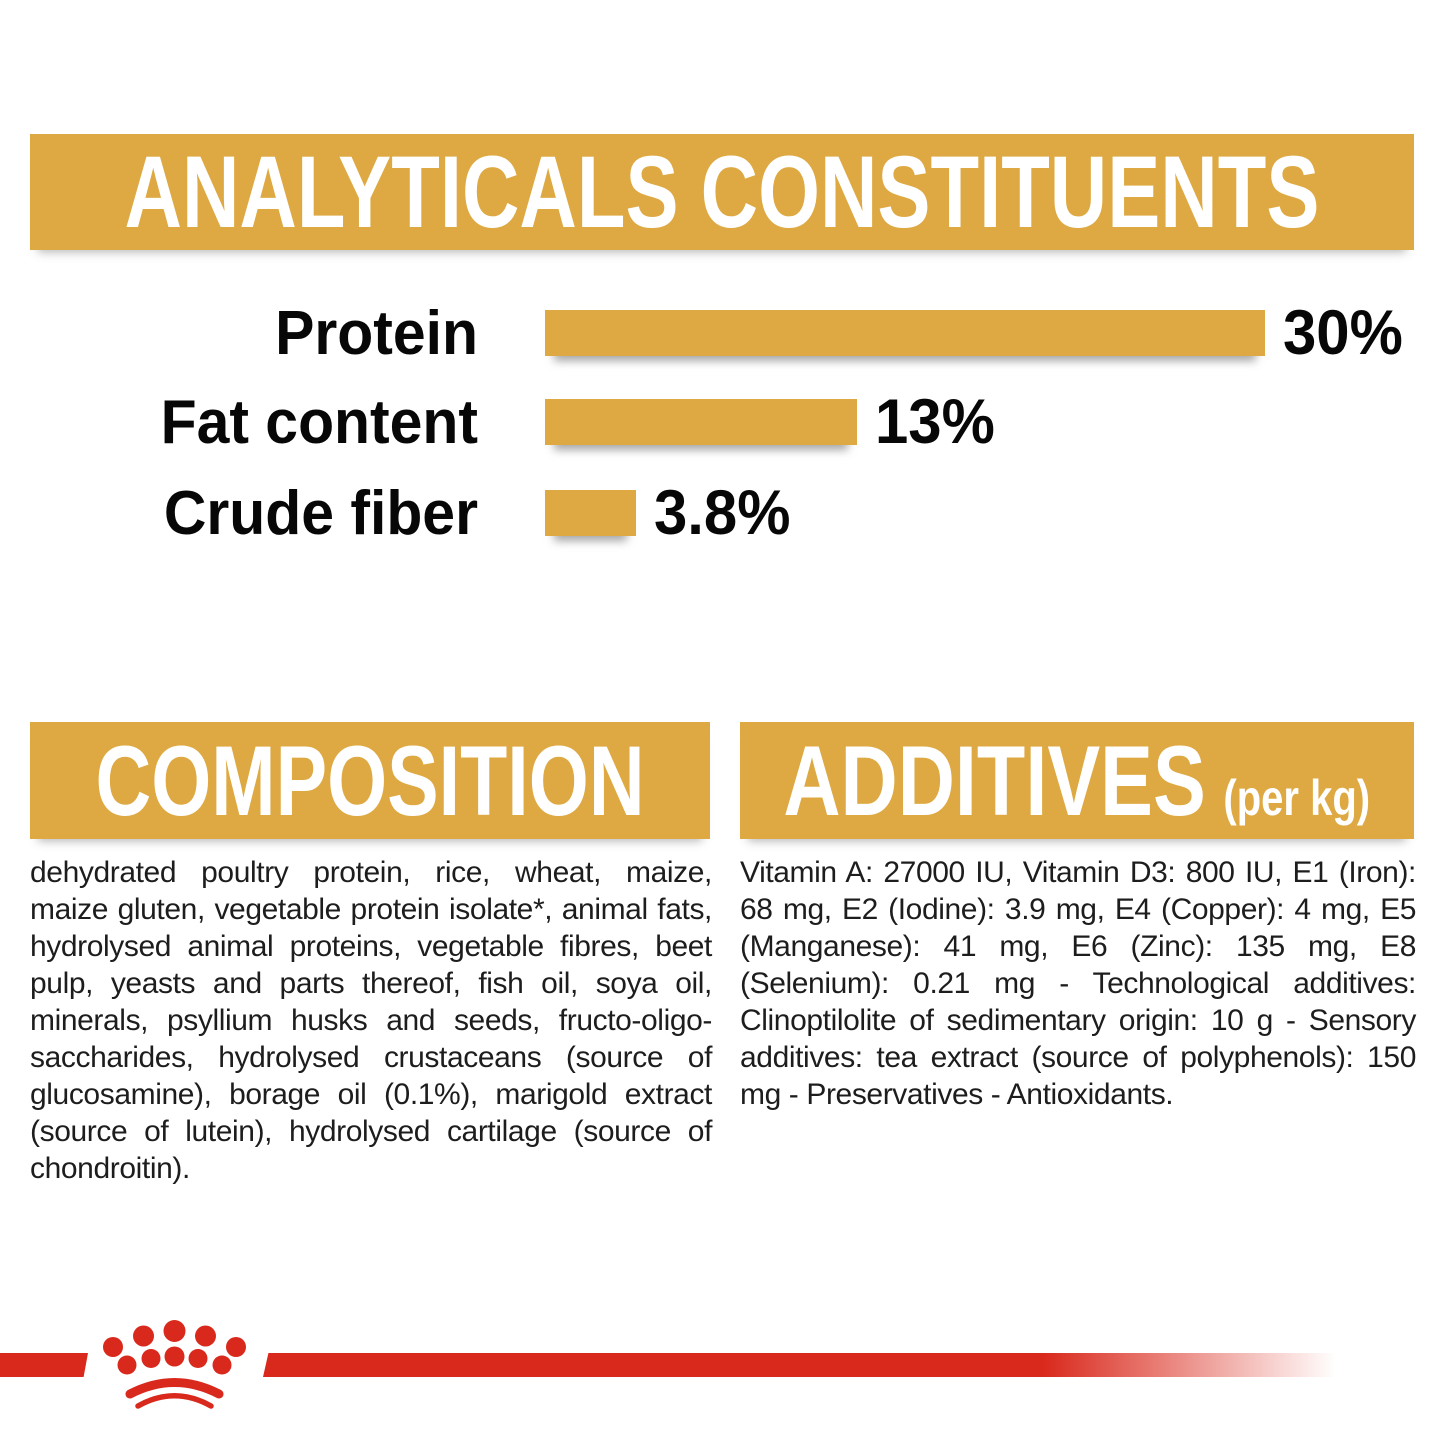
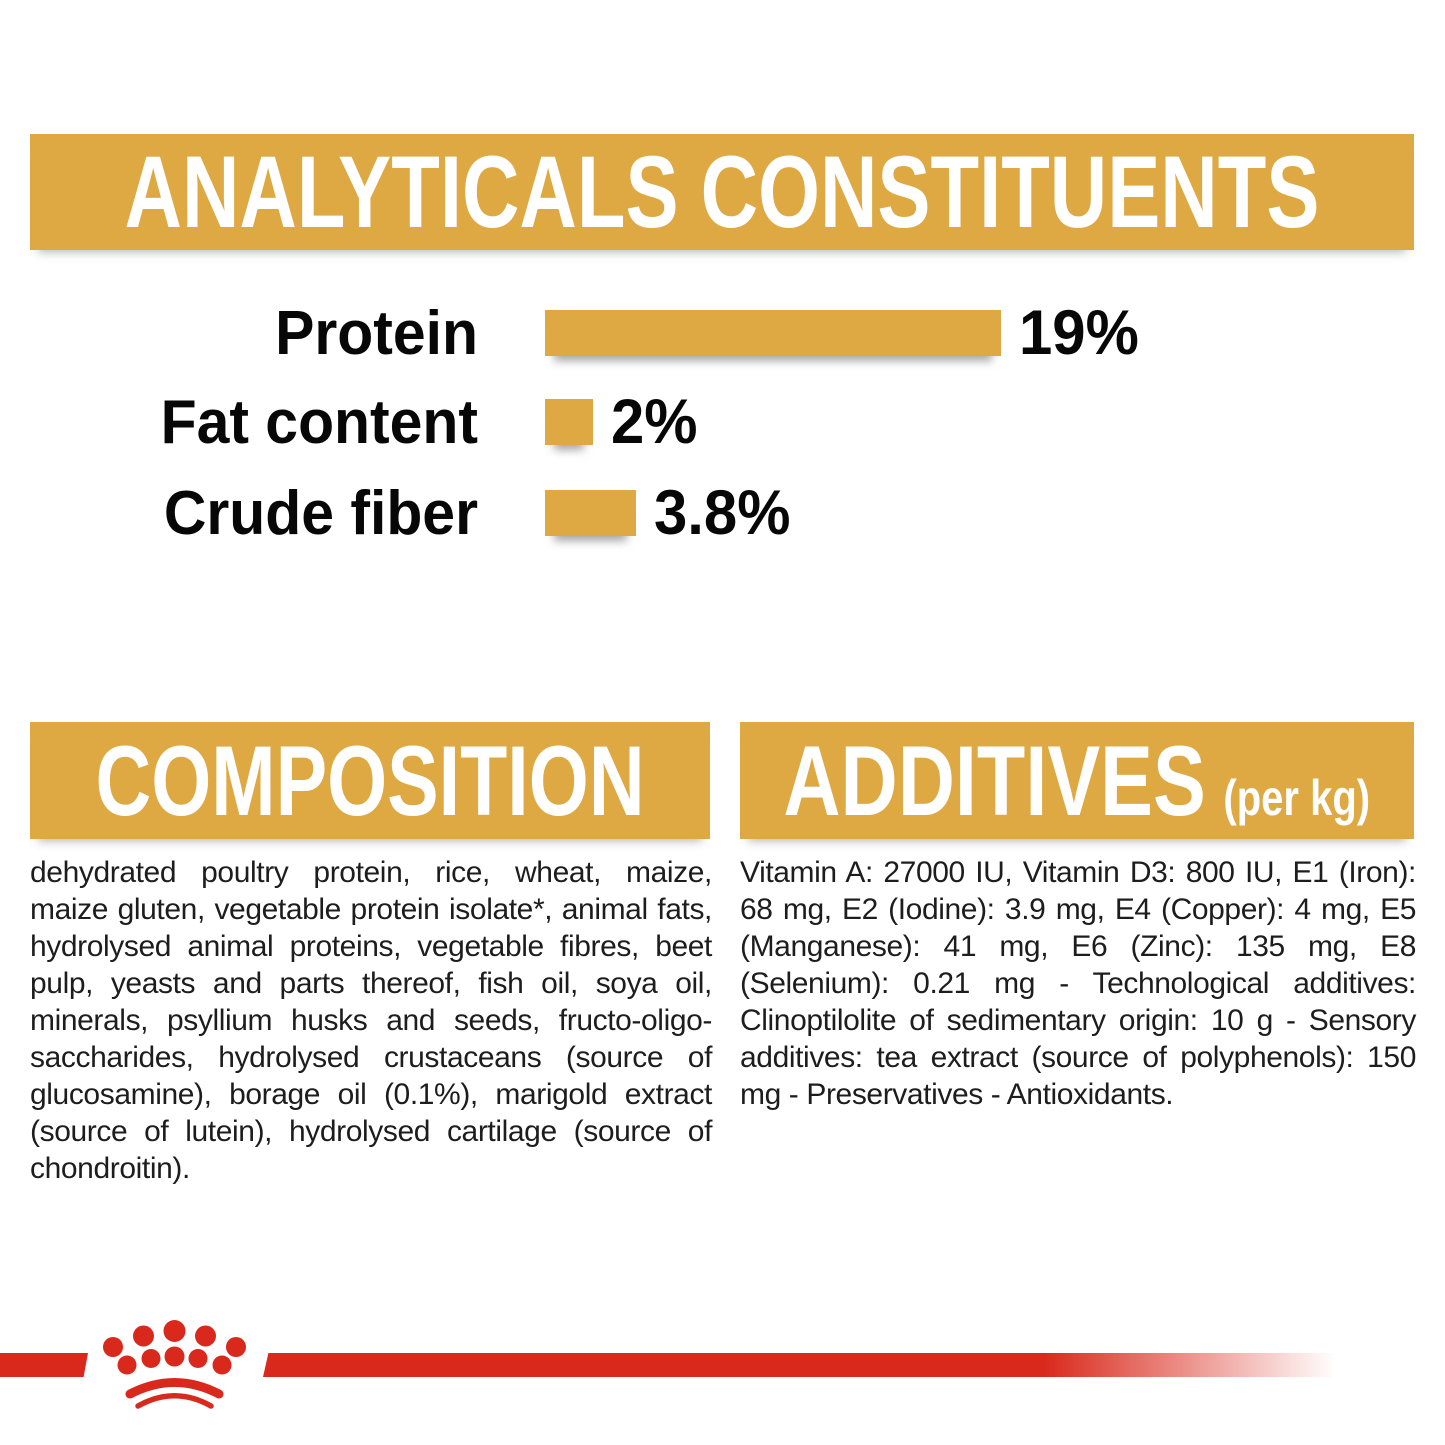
Protein: 30% -> 19%
Fat content: 13% -> 2%
